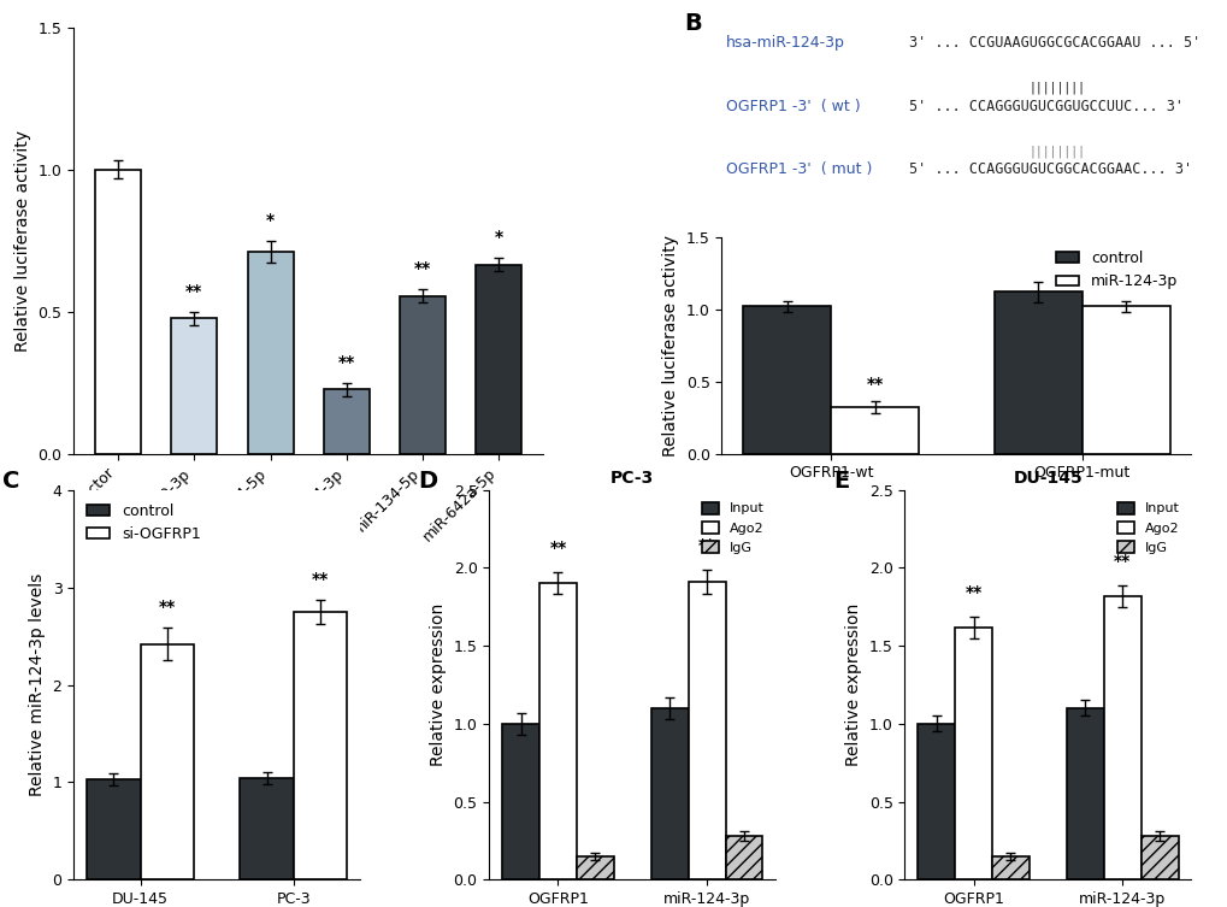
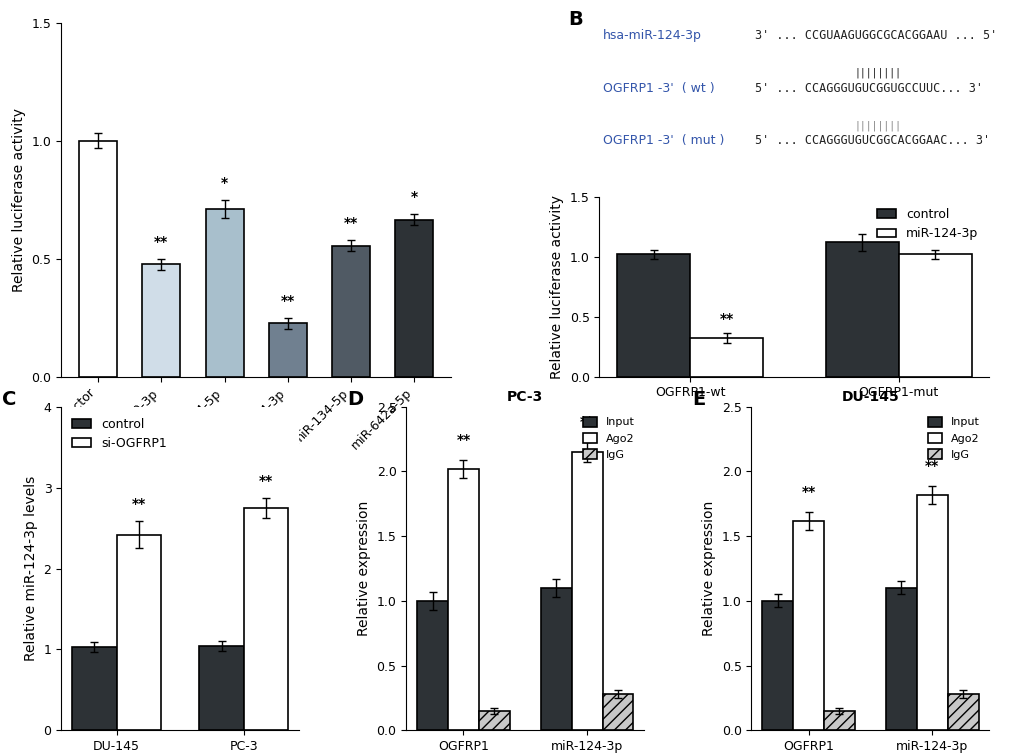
PC-3/Ago2/OGFRP1: 1.90 -> 2.02
PC-3/Ago2/miR-124-3p: 1.91 -> 2.15
